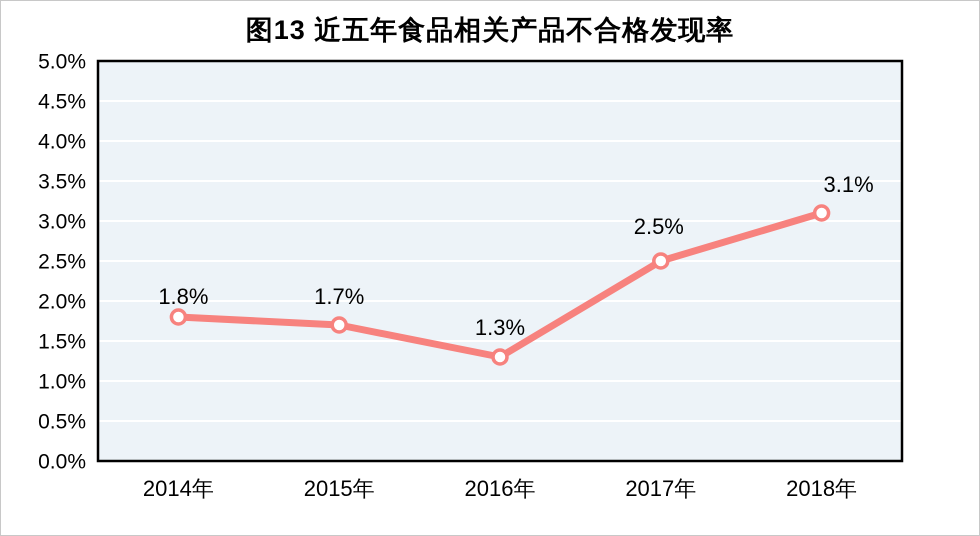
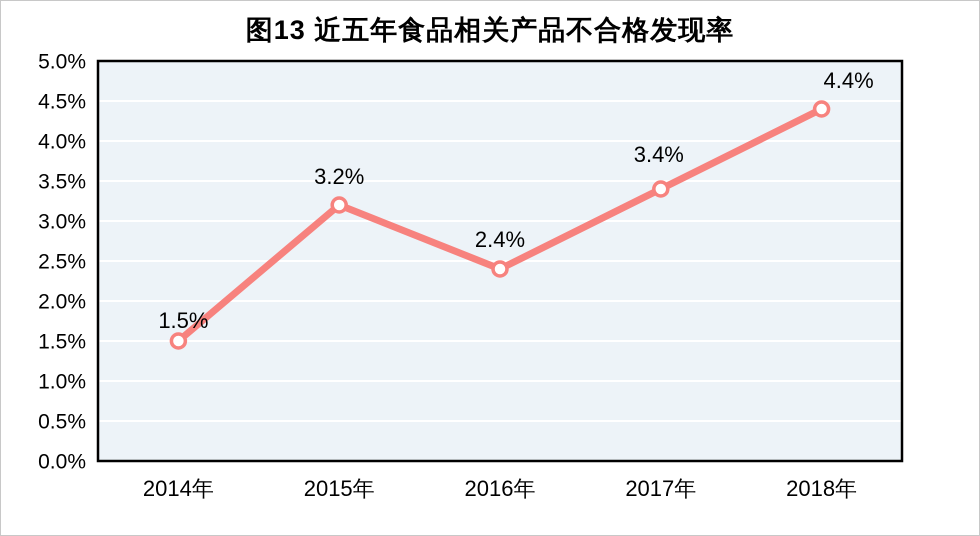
2014年: 1.8% -> 1.5%
2015年: 1.7% -> 3.2%
2016年: 1.3% -> 2.4%
2017年: 2.5% -> 3.4%
2018年: 3.1% -> 4.4%
